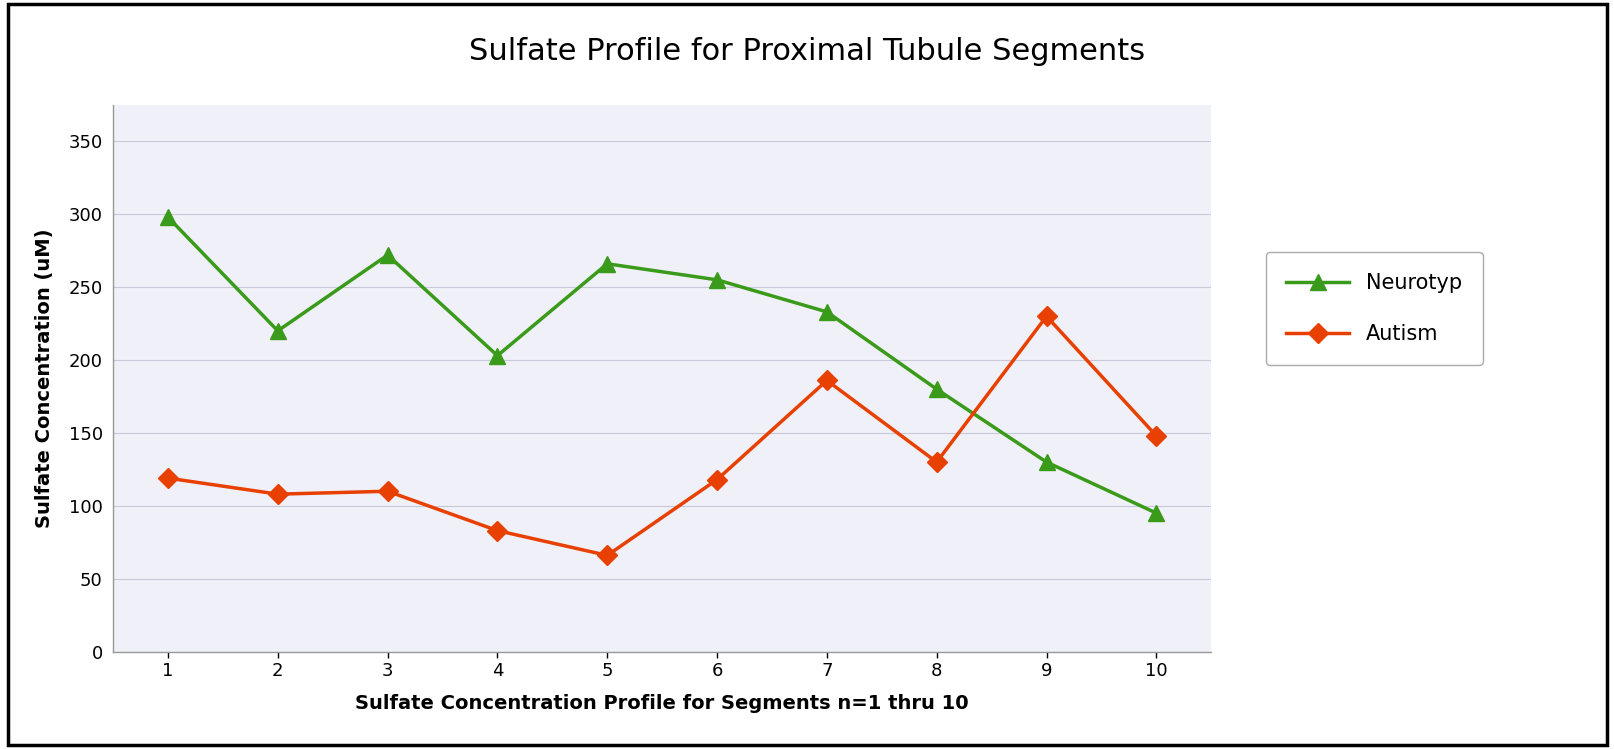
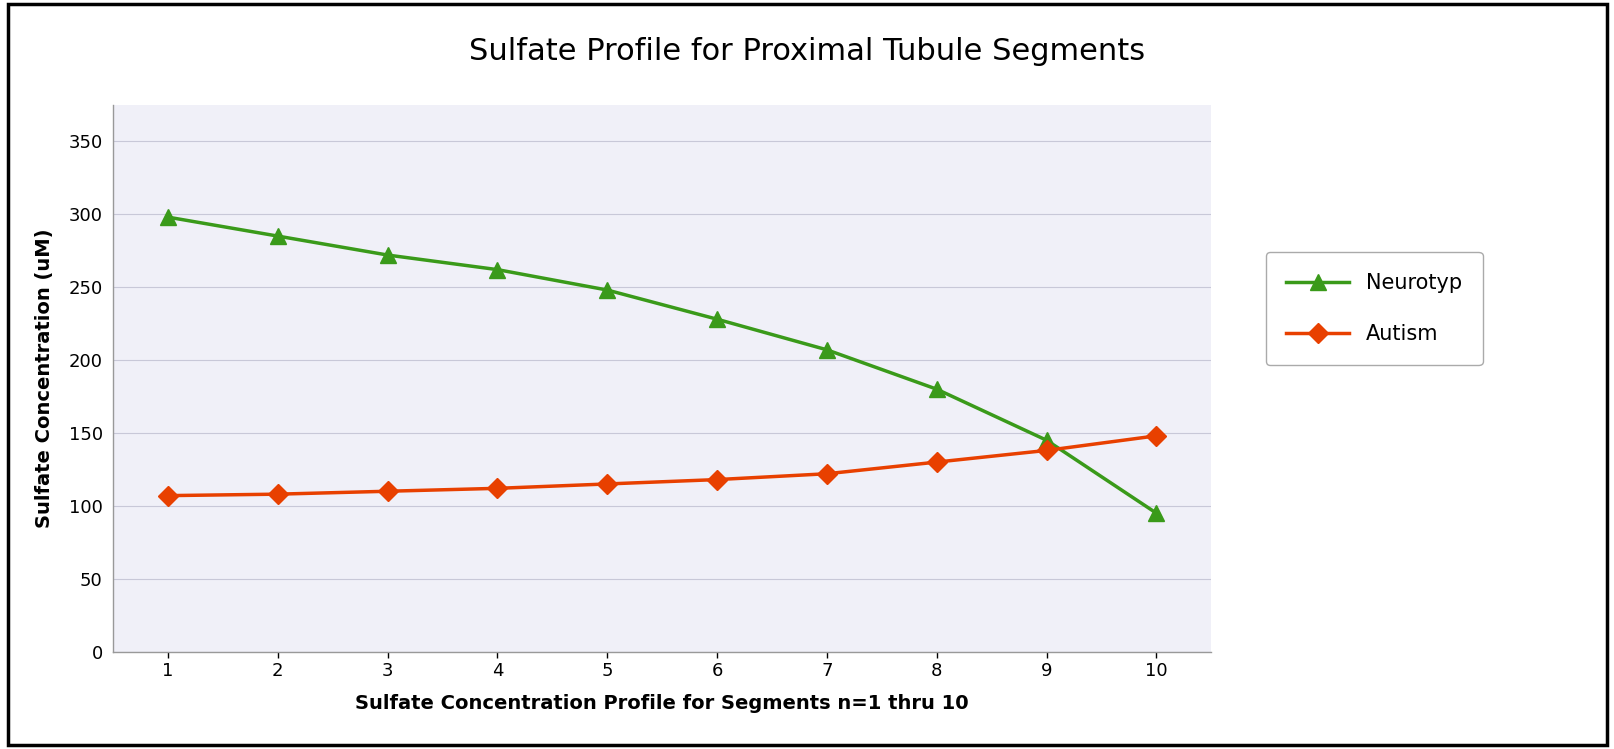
Autism/1: 119 -> 107
Neurotyp/2: 220 -> 285
Neurotyp/4: 203 -> 262
Autism/4: 83 -> 112
Neurotyp/5: 266 -> 248
Autism/5: 66 -> 115
Neurotyp/6: 255 -> 228
Neurotyp/7: 233 -> 207
Autism/7: 186 -> 122
Neurotyp/9: 130 -> 145
Autism/9: 230 -> 138
